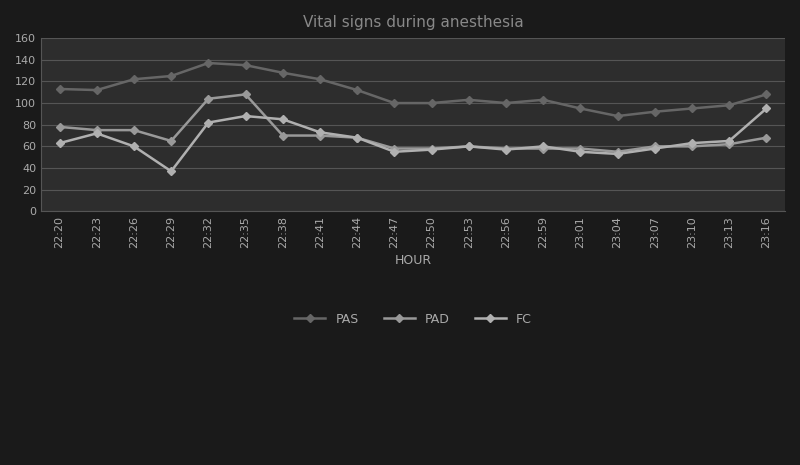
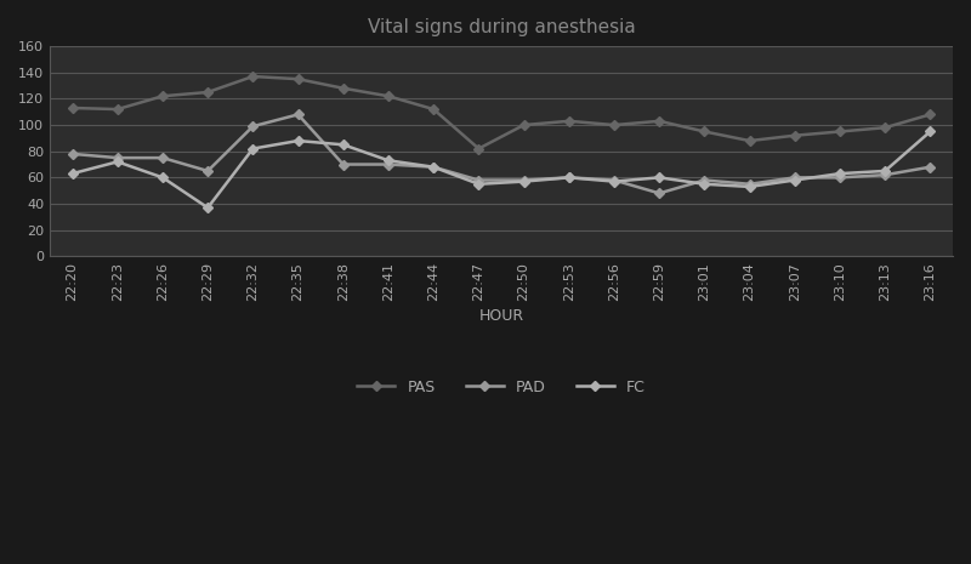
PAD/22:32: 104 -> 99
PAS/22:47: 100 -> 82
PAD/22:59: 58 -> 48
